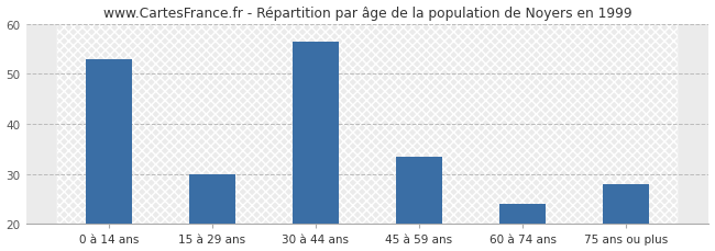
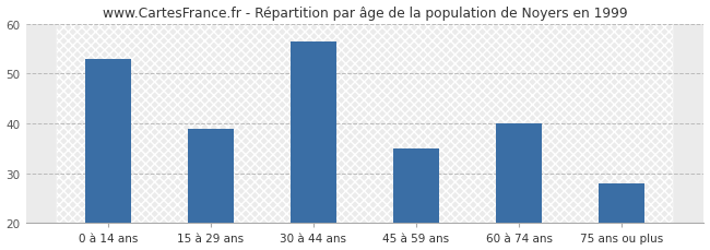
15 à 29 ans: 30.0 -> 39.0
45 à 59 ans: 33.5 -> 35.0
60 à 74 ans: 24.0 -> 40.0
